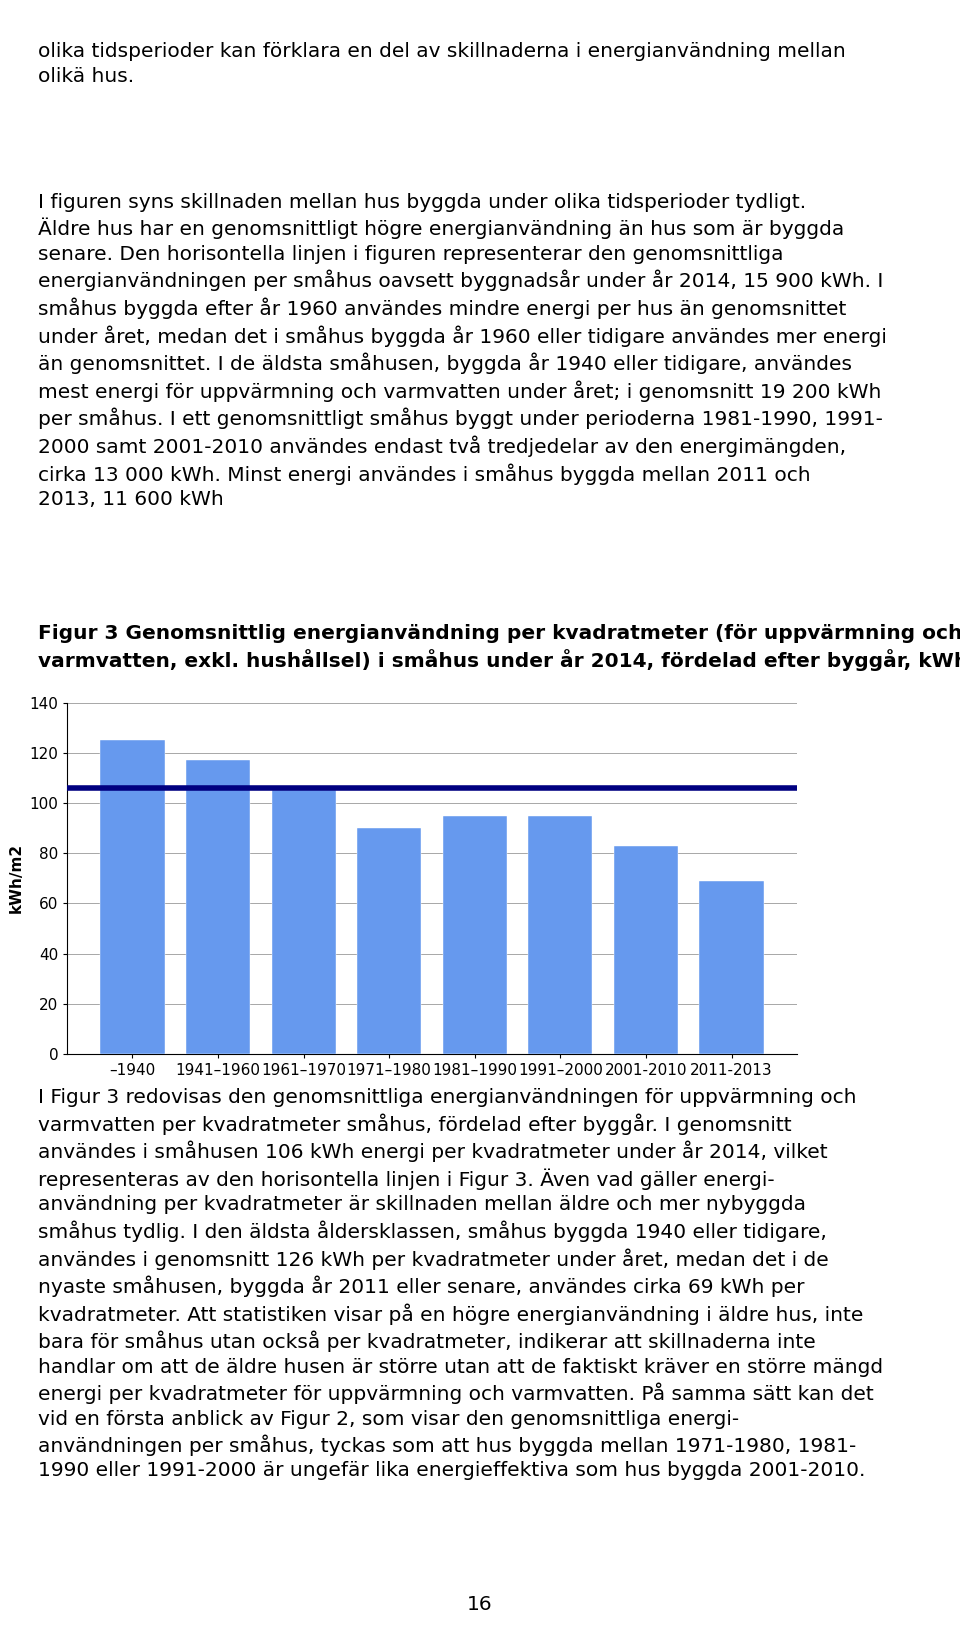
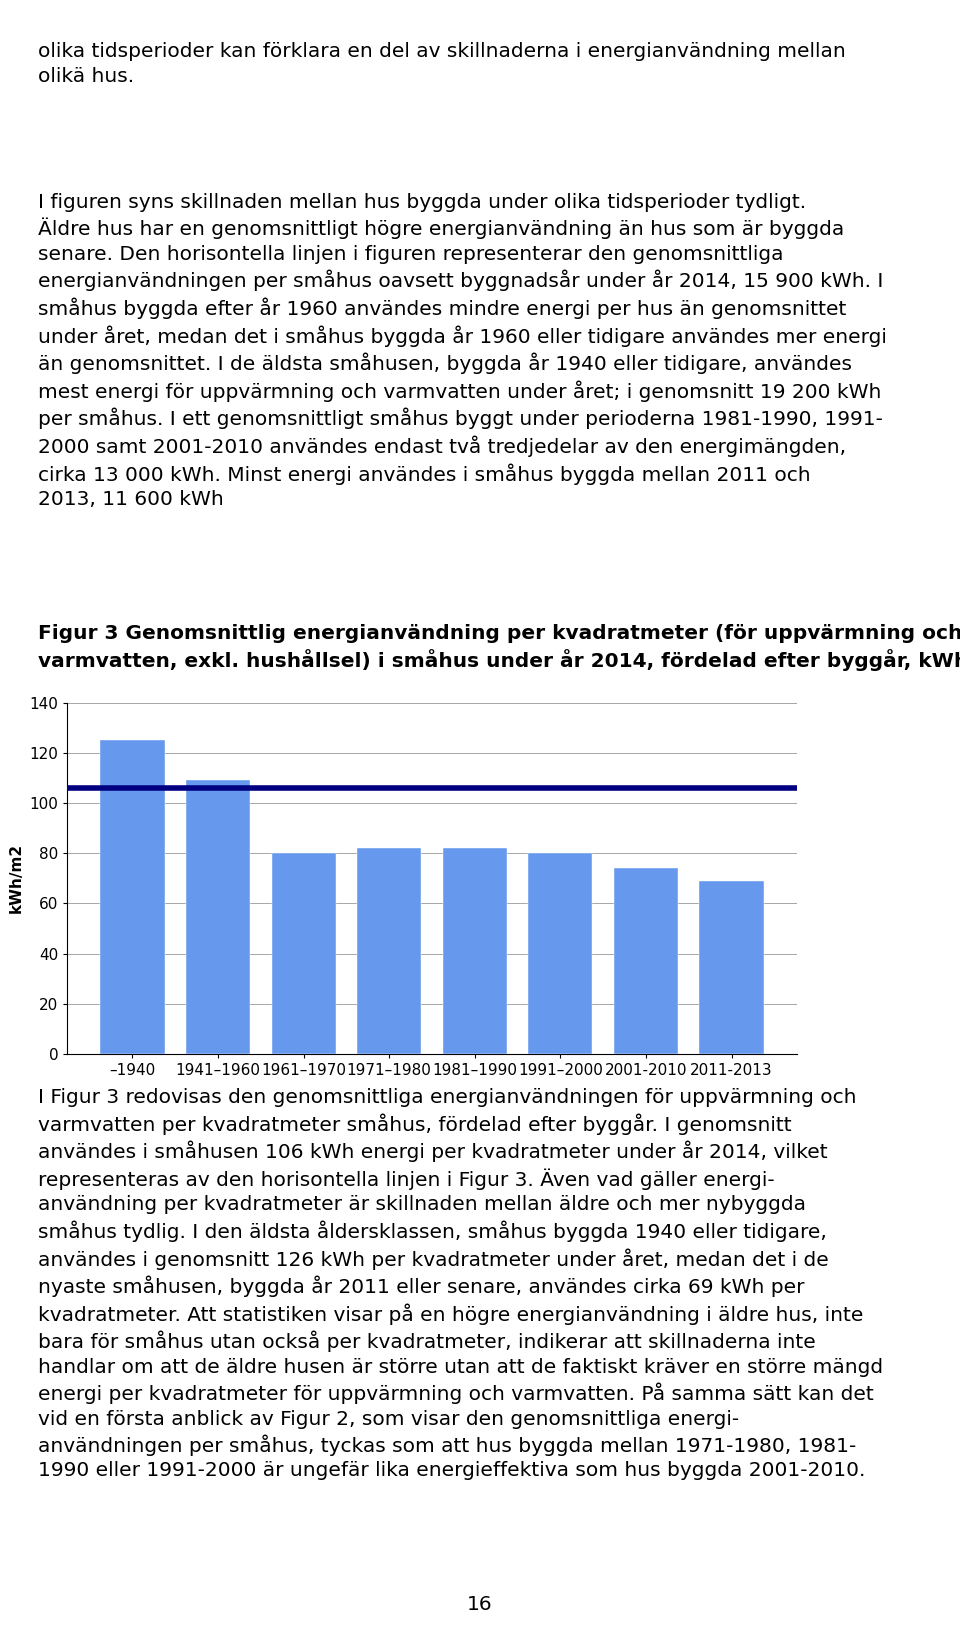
1941–1960: 117 -> 109
1961–1970: 105 -> 80
1971–1980: 90 -> 82
1981–1990: 95 -> 82
1991–2000: 95 -> 80
2001-2010: 83 -> 74
